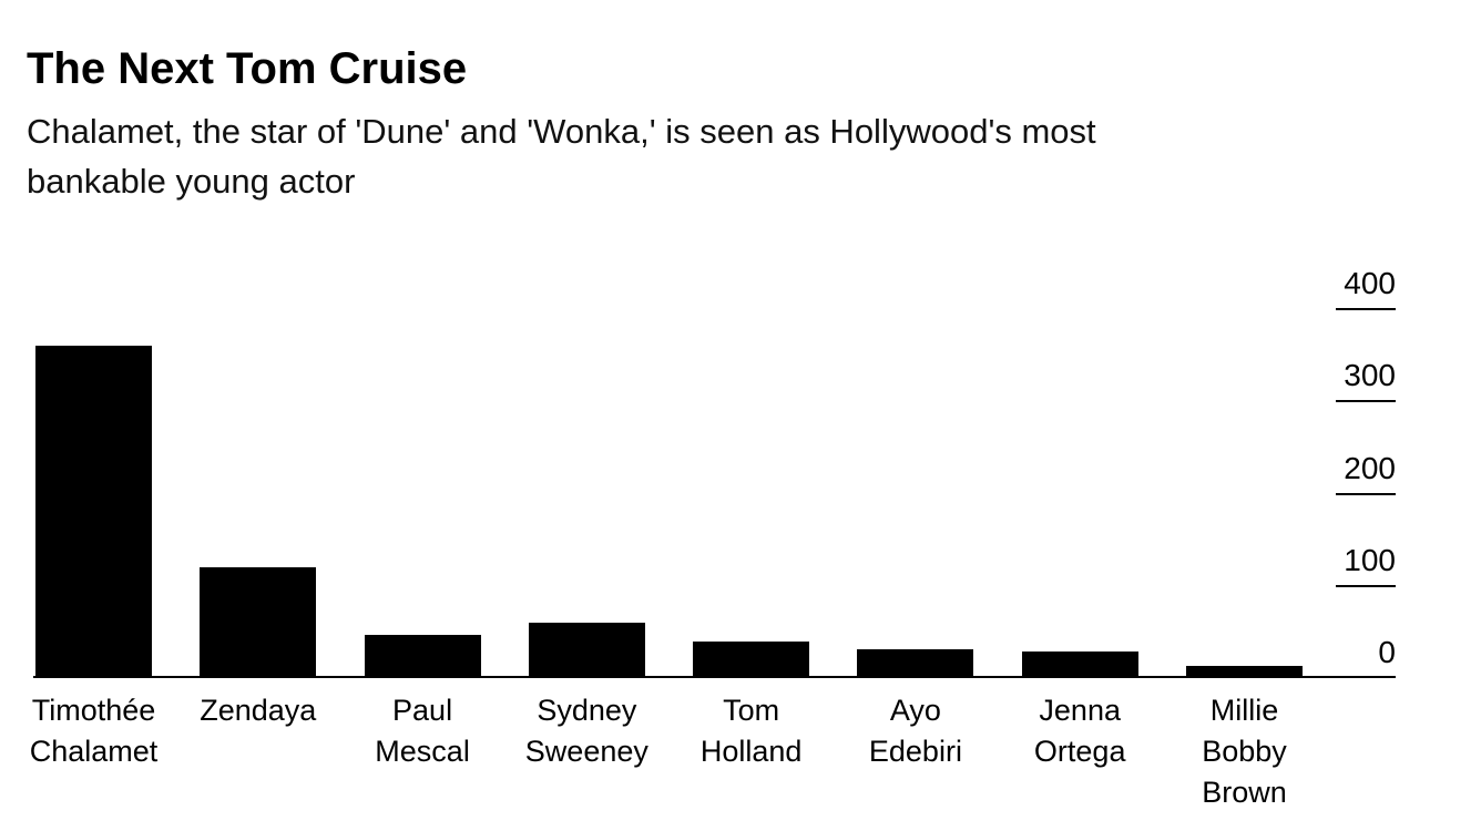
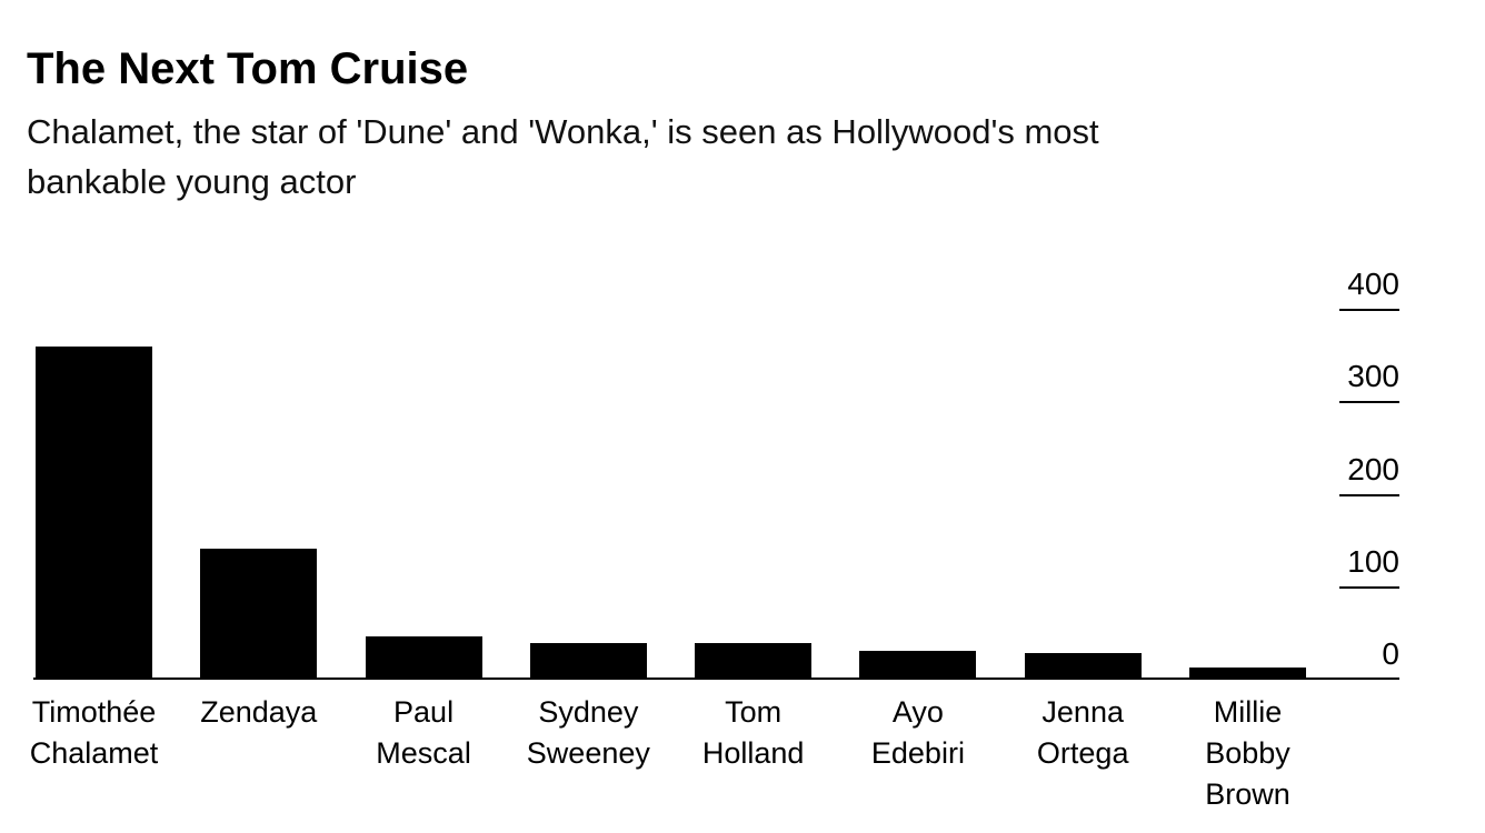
Zendaya: 120 -> 140
Sydney Sweeney: 60 -> 40
